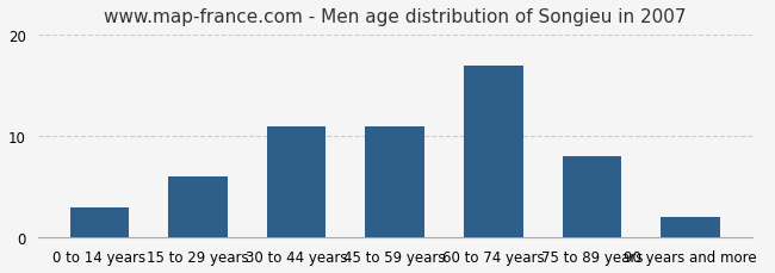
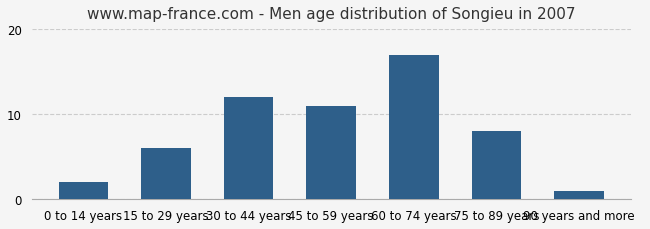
0 to 14 years: 3 -> 2
30 to 44 years: 11 -> 12
90 years and more: 2 -> 1
